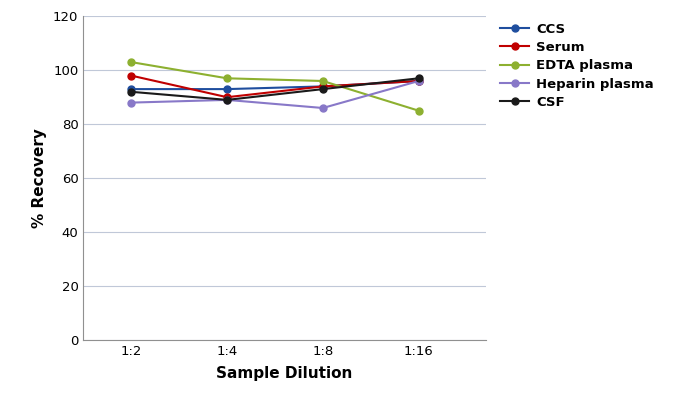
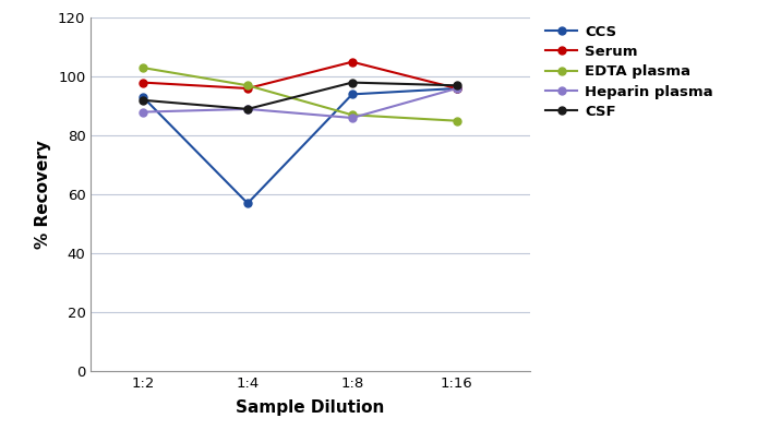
CCS/1:4: 93 -> 57
Serum/1:4: 90 -> 96
Serum/1:8: 94 -> 105
EDTA plasma/1:8: 96 -> 87
CSF/1:8: 93 -> 98
